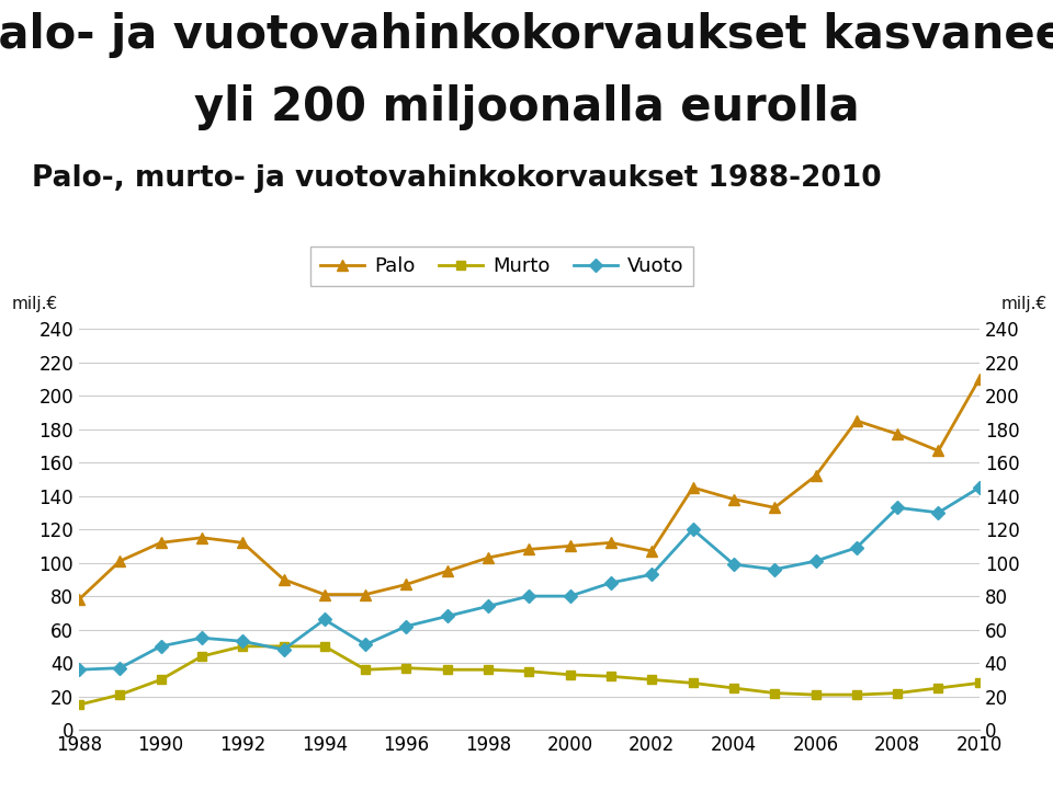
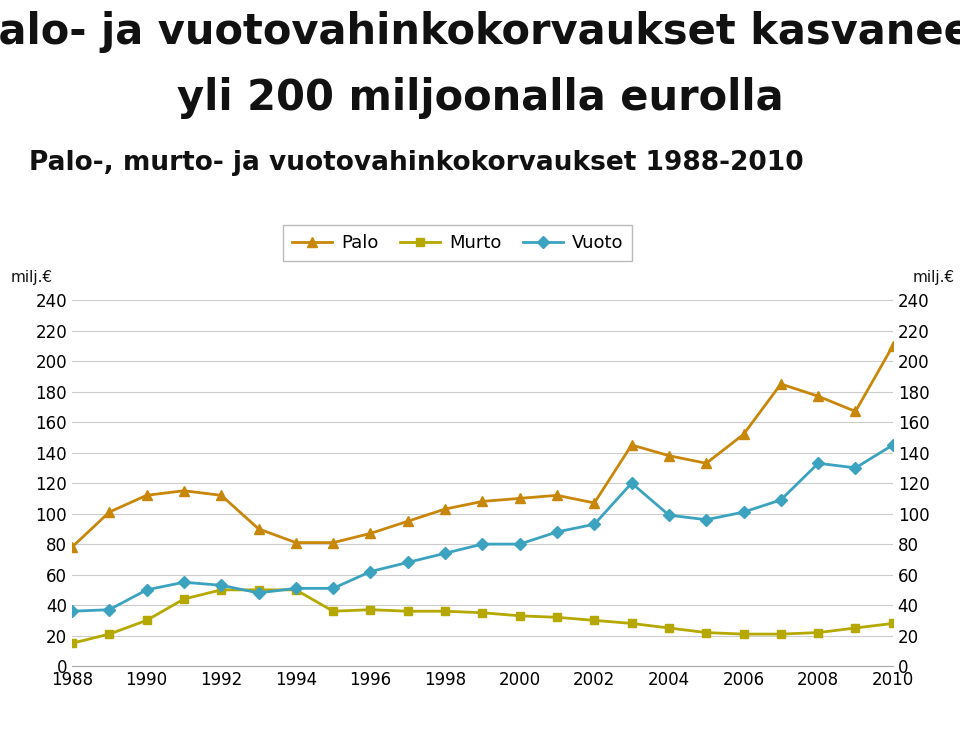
Vuoto/1994: 66 -> 51
